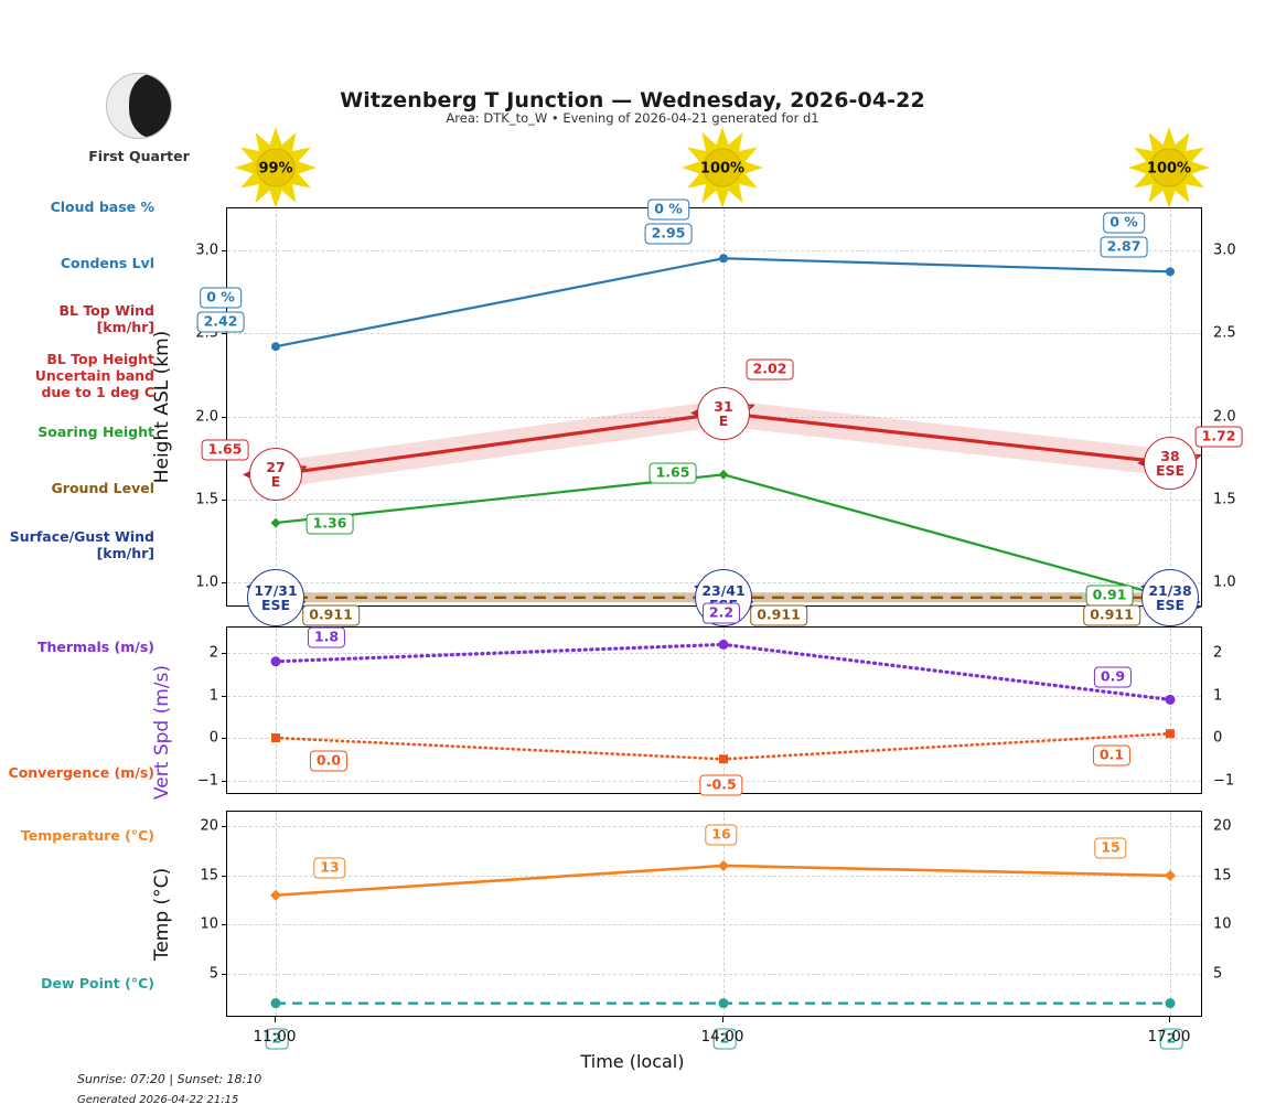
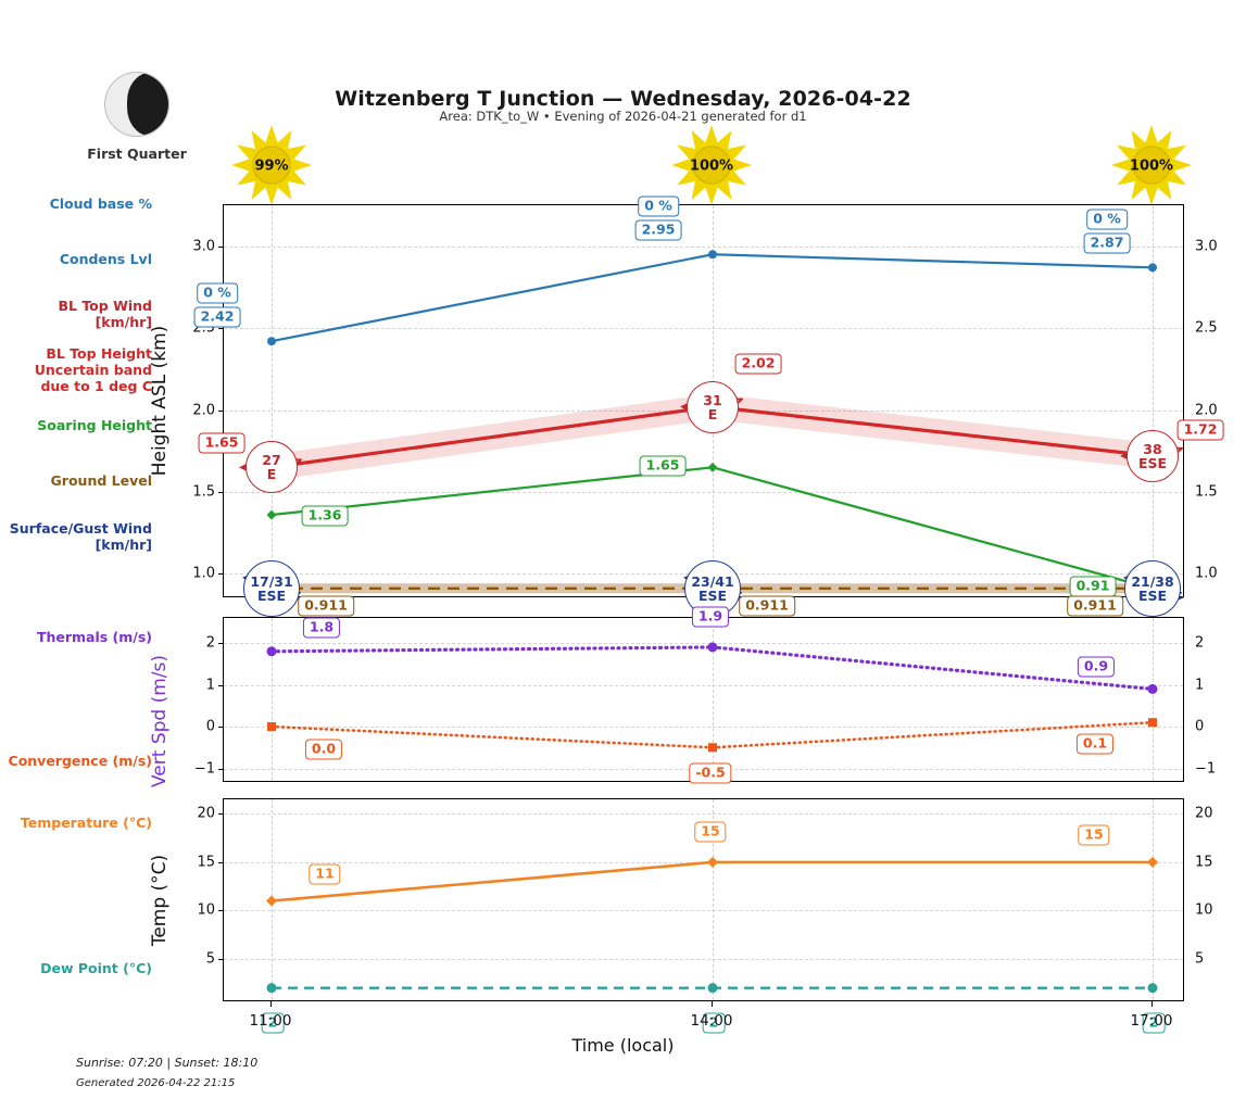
Vert Spd (m/s)/Thermals (m/s)/14:00: 2.2 -> 1.9
Temp (°C)/Temperature (°C)/11:00: 13 -> 11
Temp (°C)/Temperature (°C)/14:00: 16 -> 15
